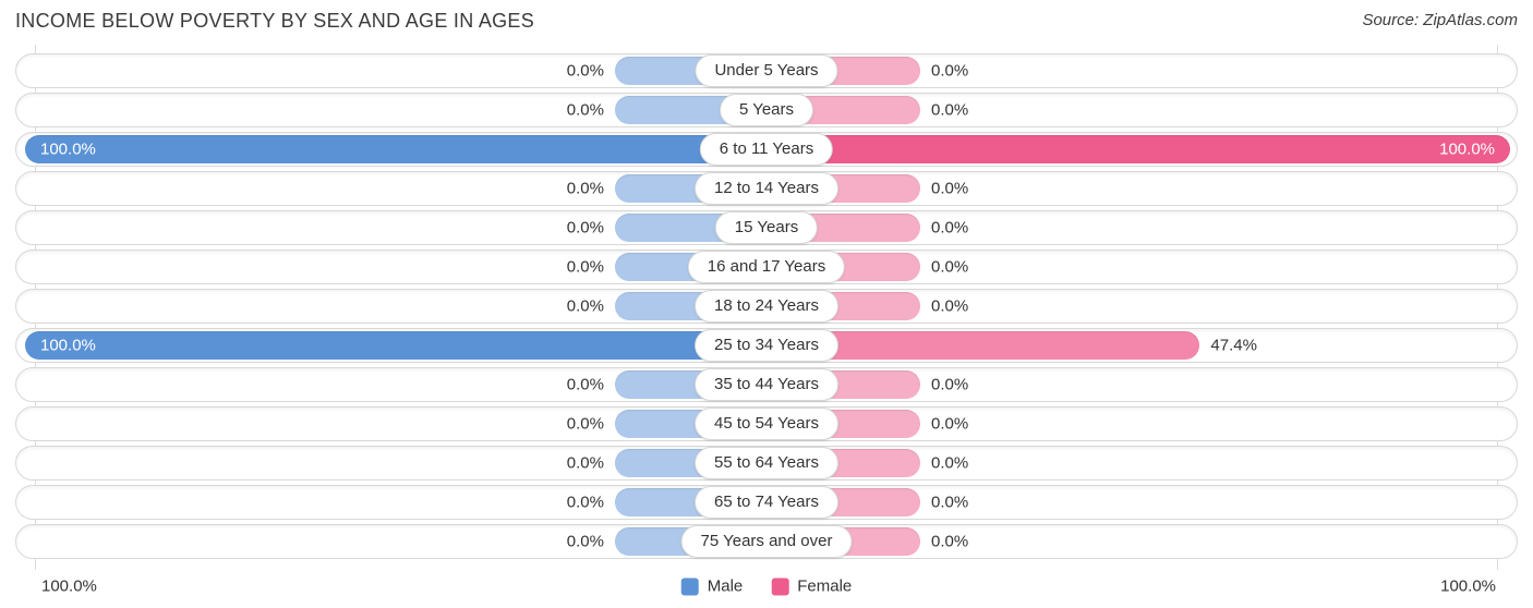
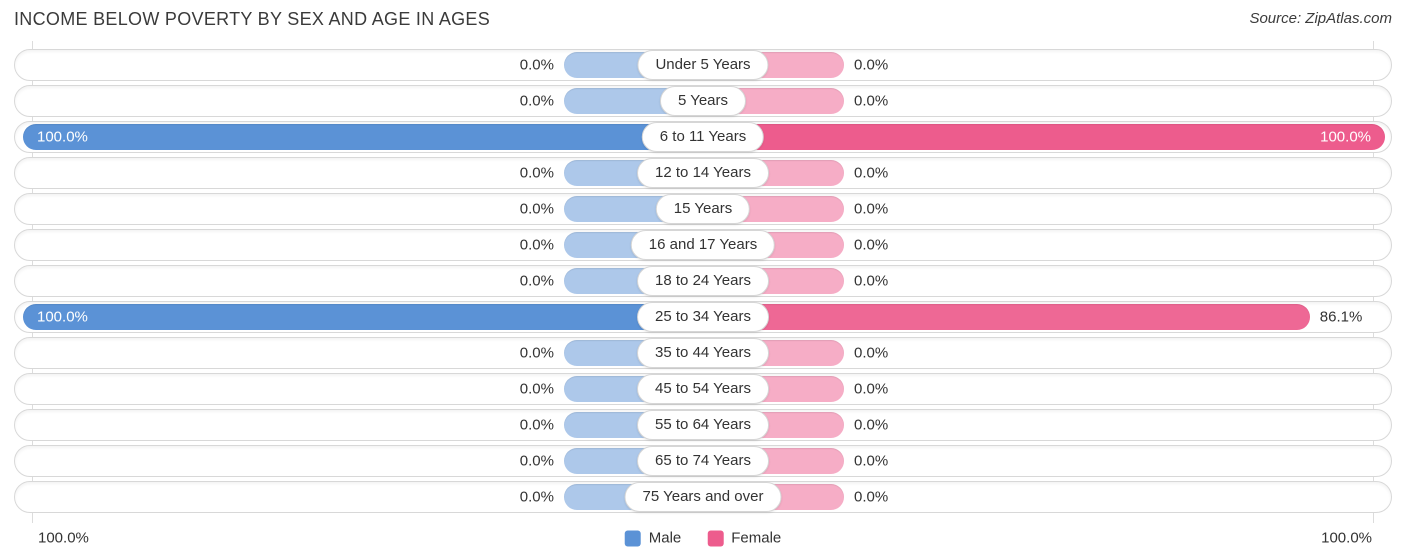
Female/25 to 34 Years: 47.4% -> 86.1%
